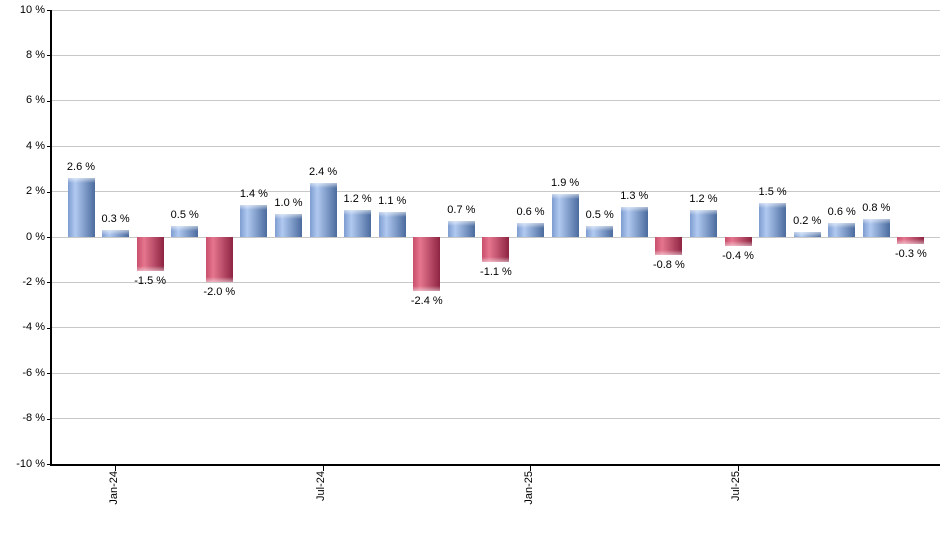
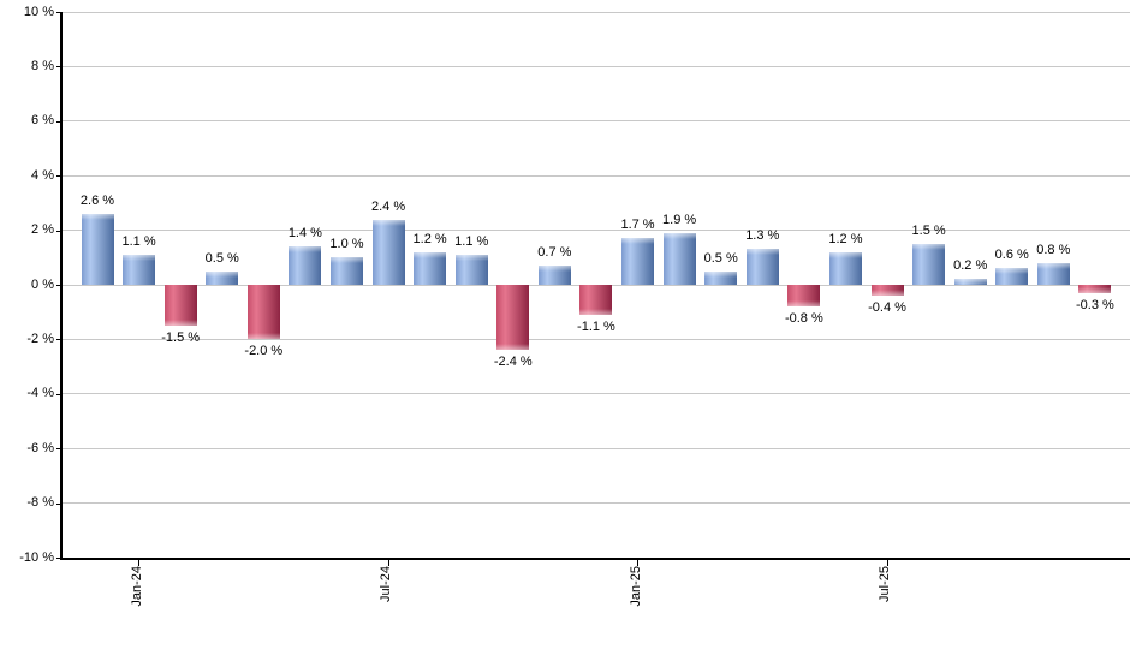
Jan-24: 0.3 -> 1.1
Jan-25: 0.6 -> 1.7
